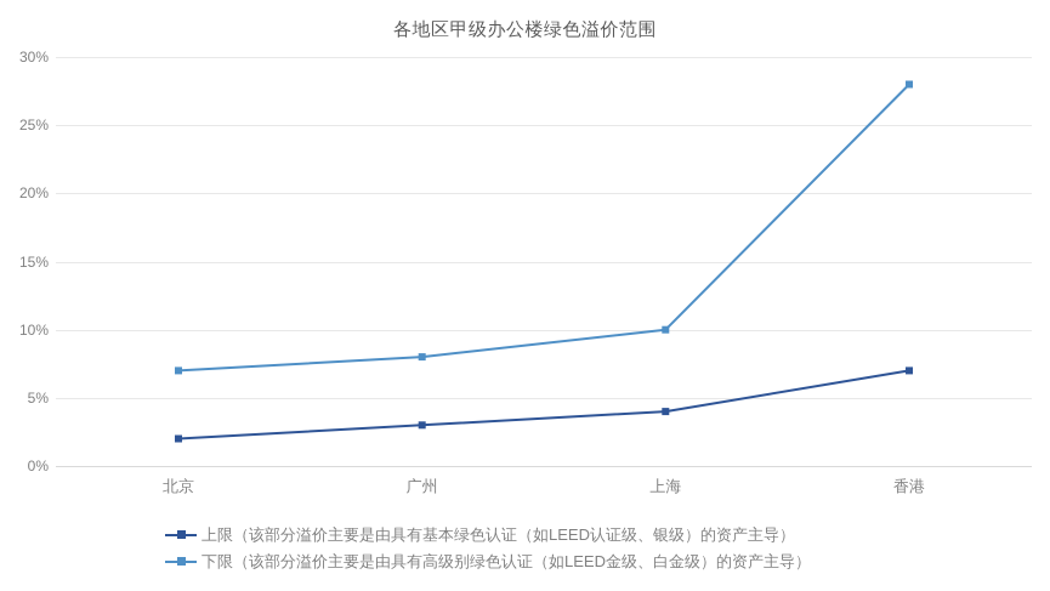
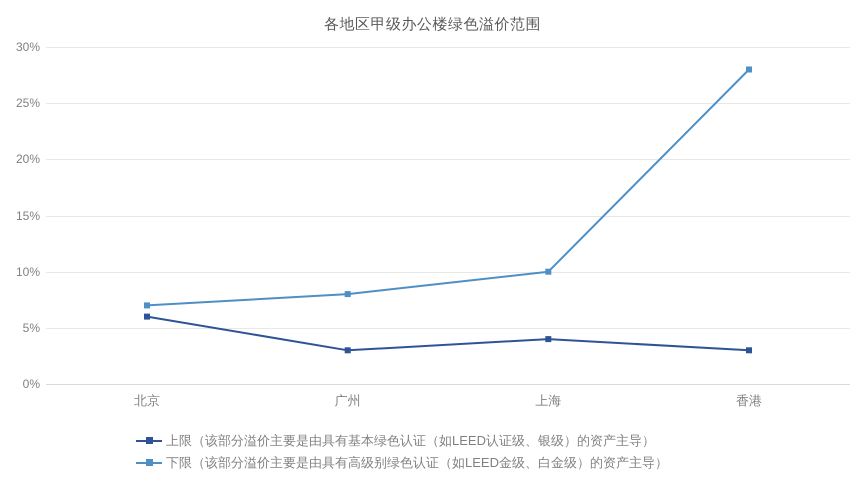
上限（该部分溢价主要是由具有基本绿色认证（如LEED认证级、银级）的资产主导）/北京: 2% -> 6%
上限（该部分溢价主要是由具有基本绿色认证（如LEED认证级、银级）的资产主导）/香港: 7% -> 3%
